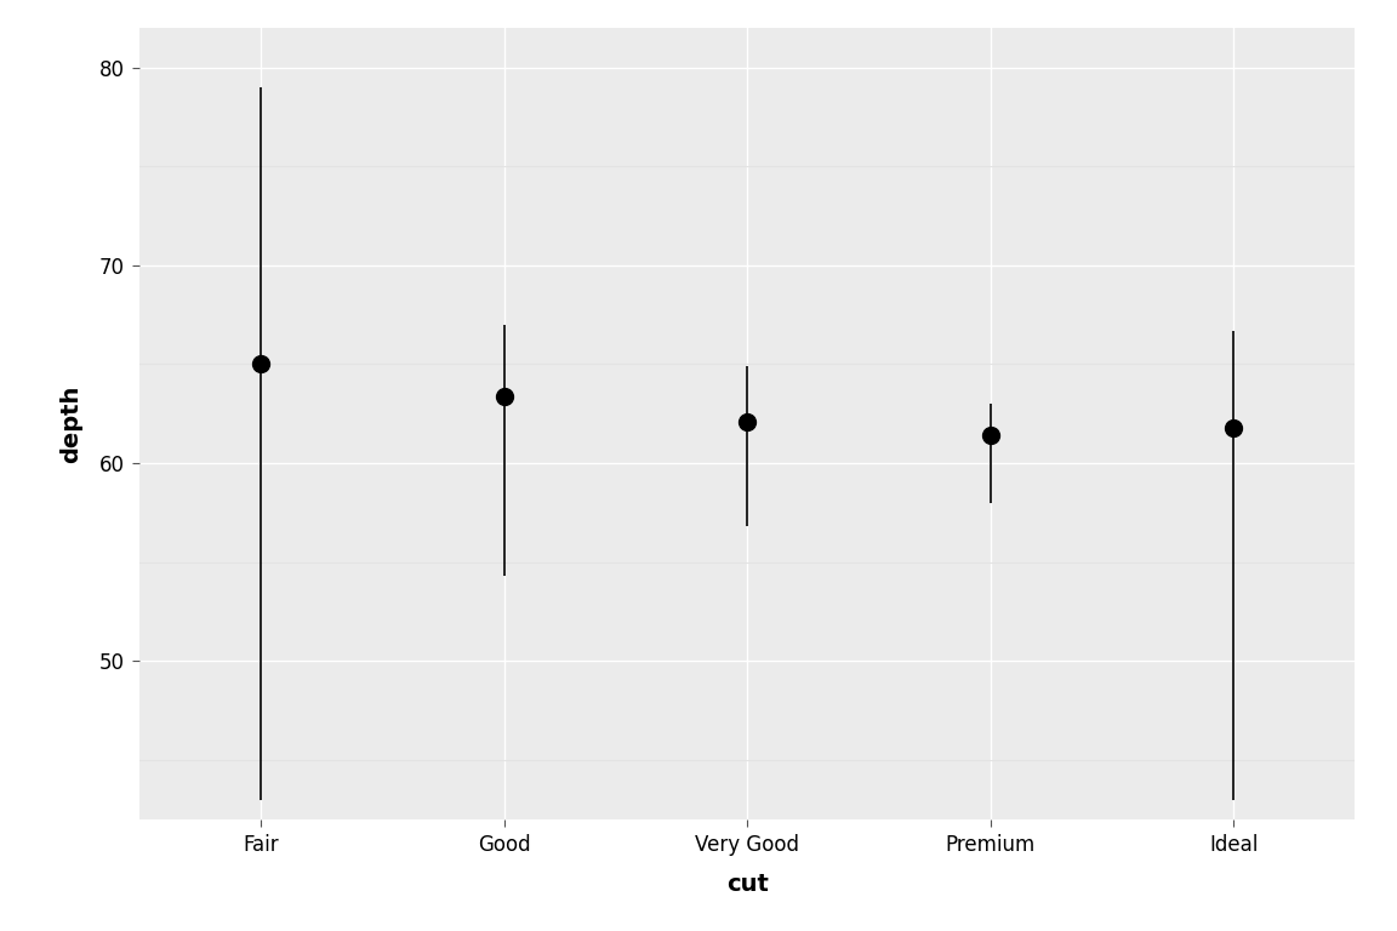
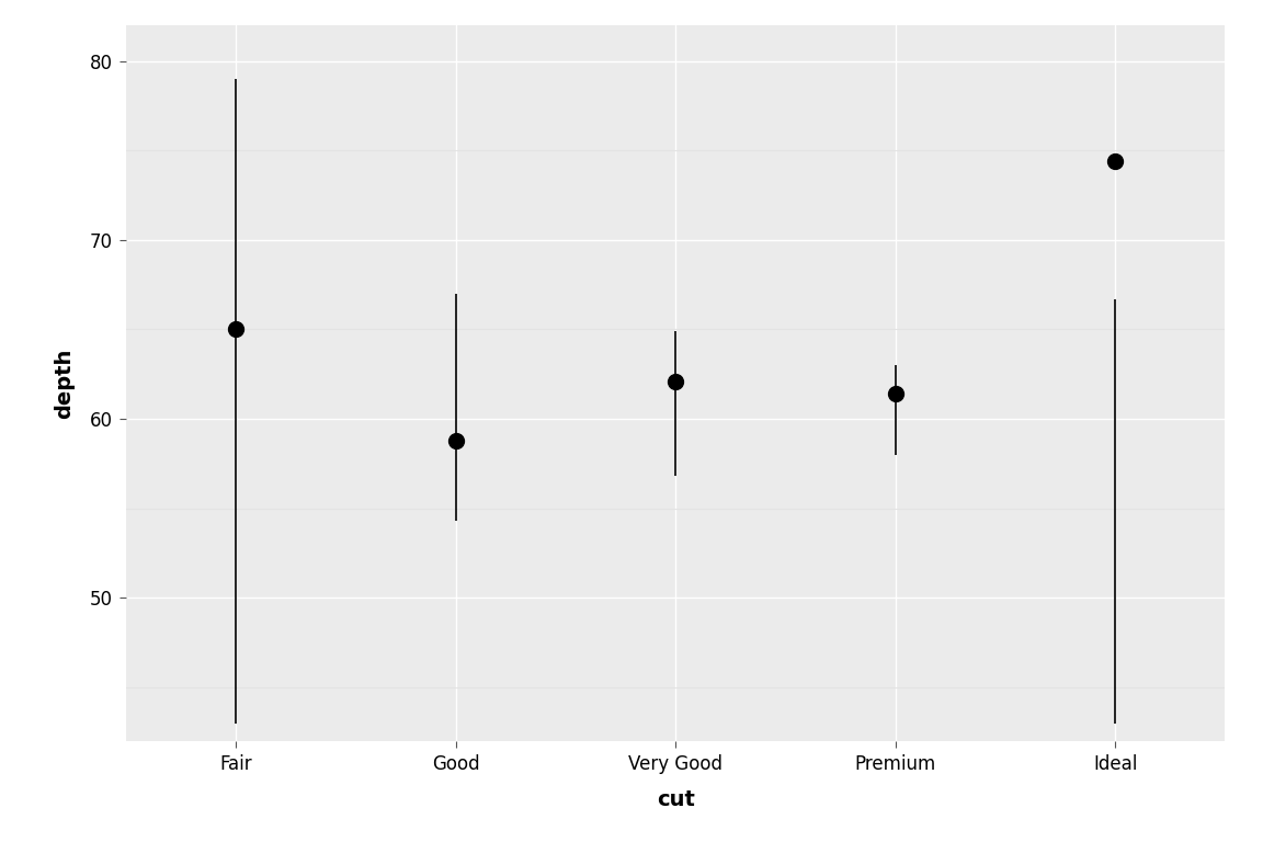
Good: 63.4 -> 58.8
Ideal: 61.8 -> 74.4
